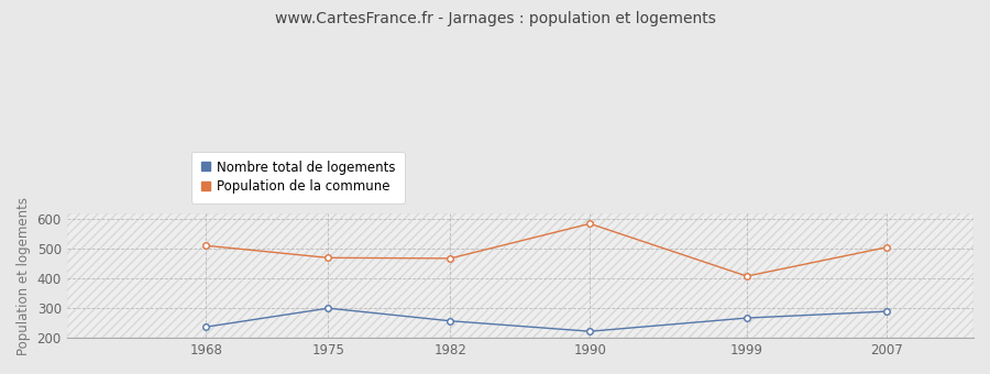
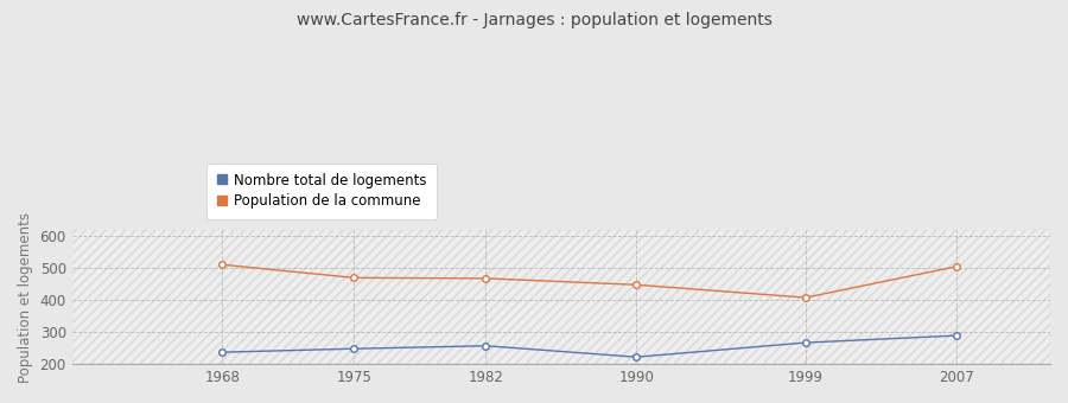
Nombre total de logements/1975: 300 -> 248
Population de la commune/1990: 585 -> 448
